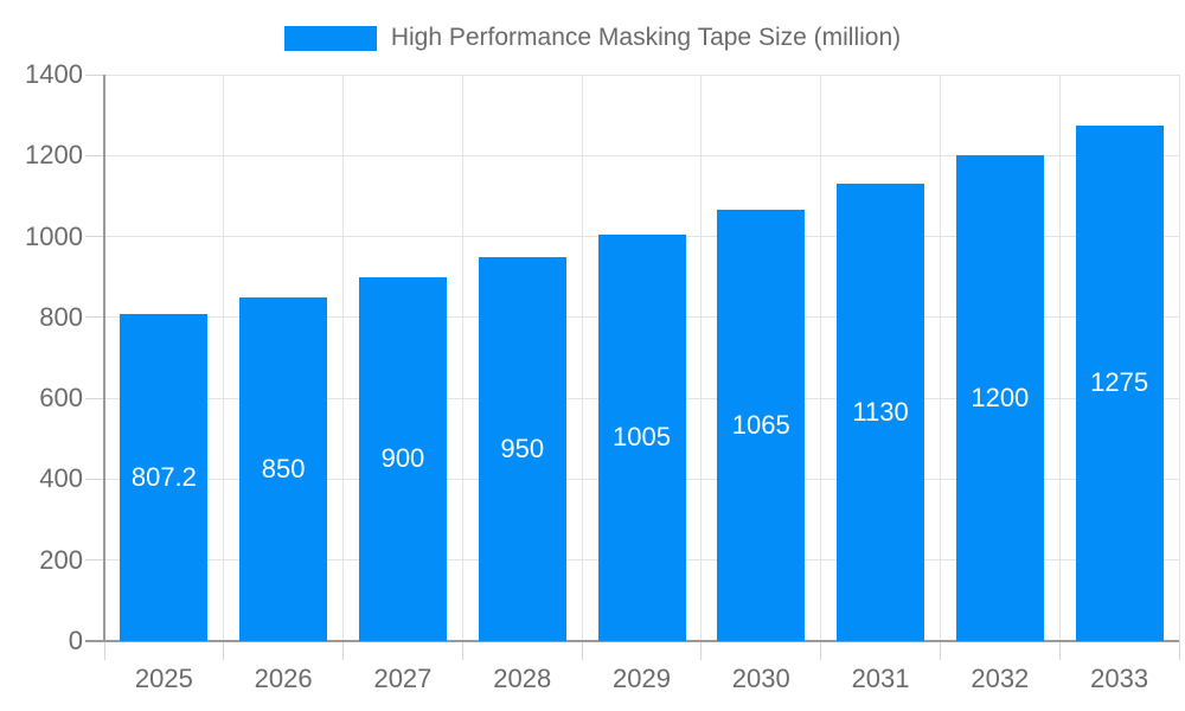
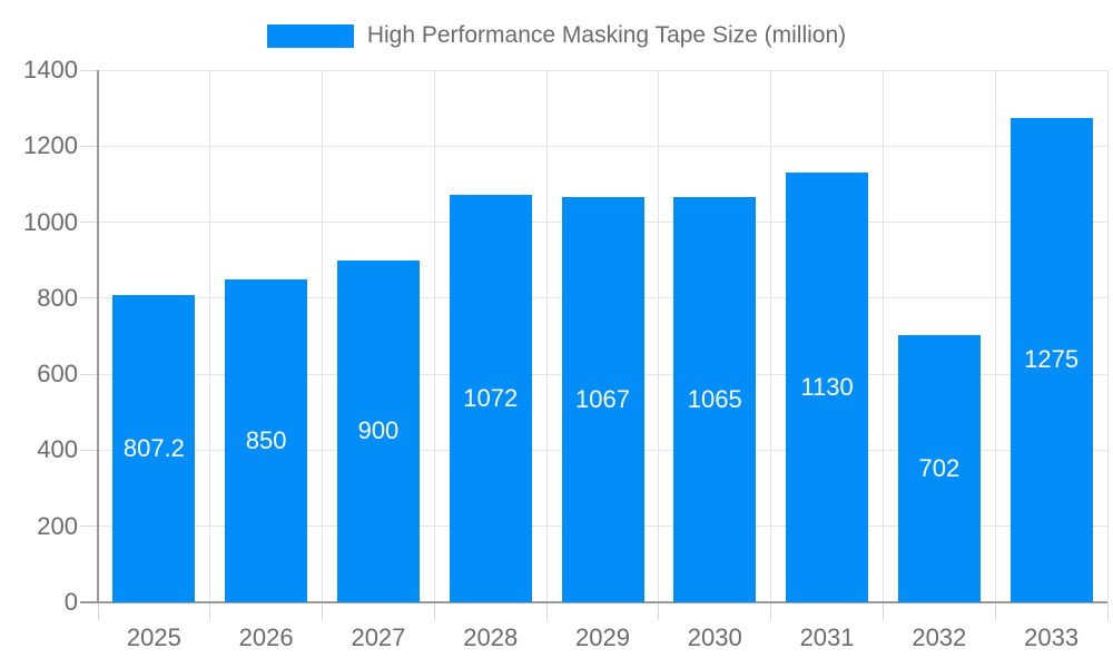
2028: 950 -> 1072
2029: 1005 -> 1067
2032: 1200 -> 702
